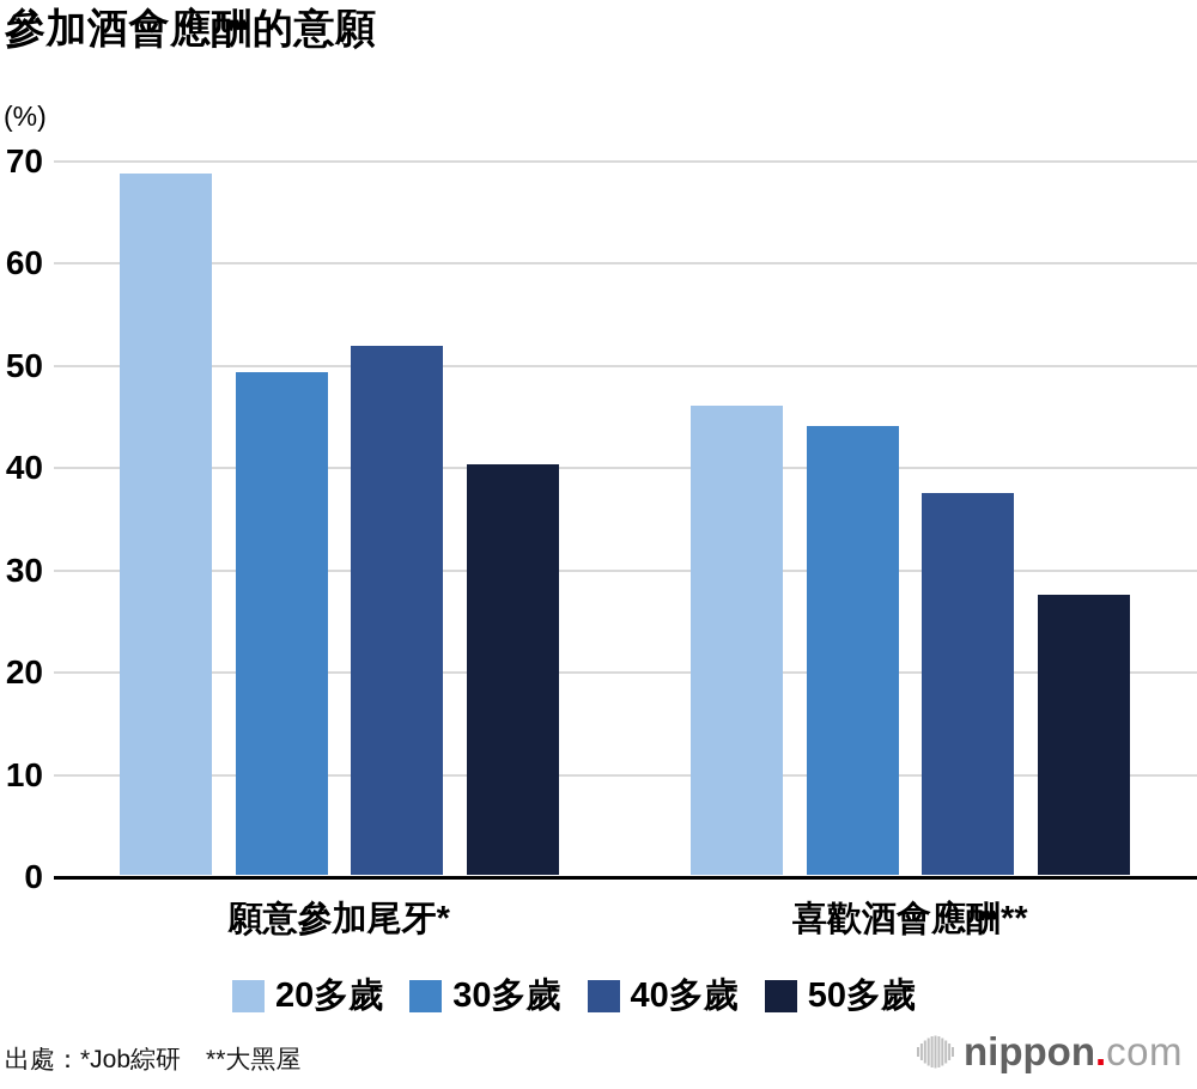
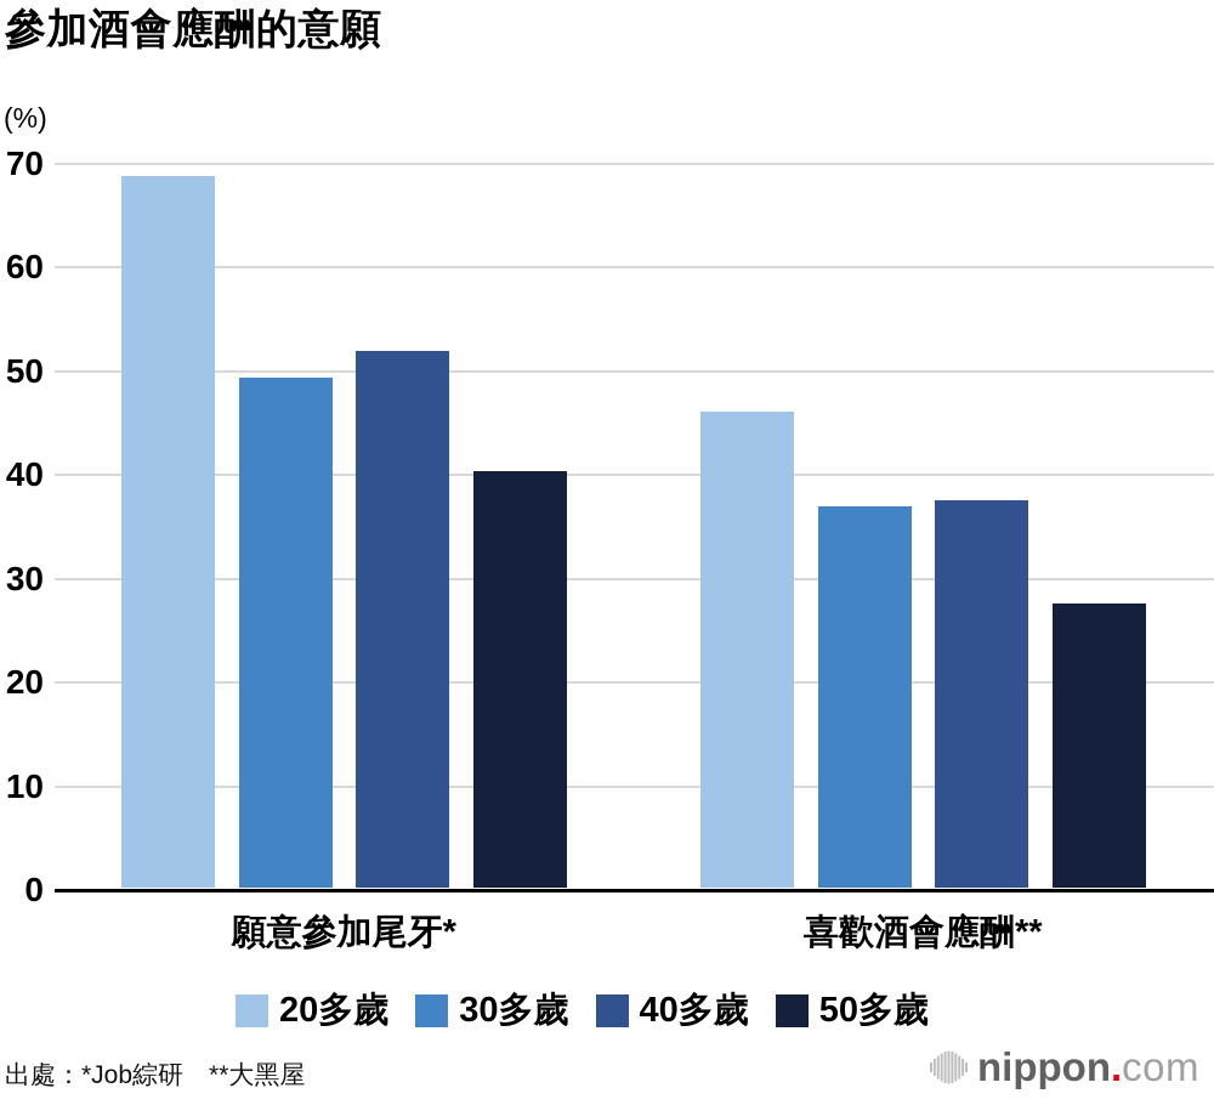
30多歲/喜歡酒會應酬**: 44 -> 37
